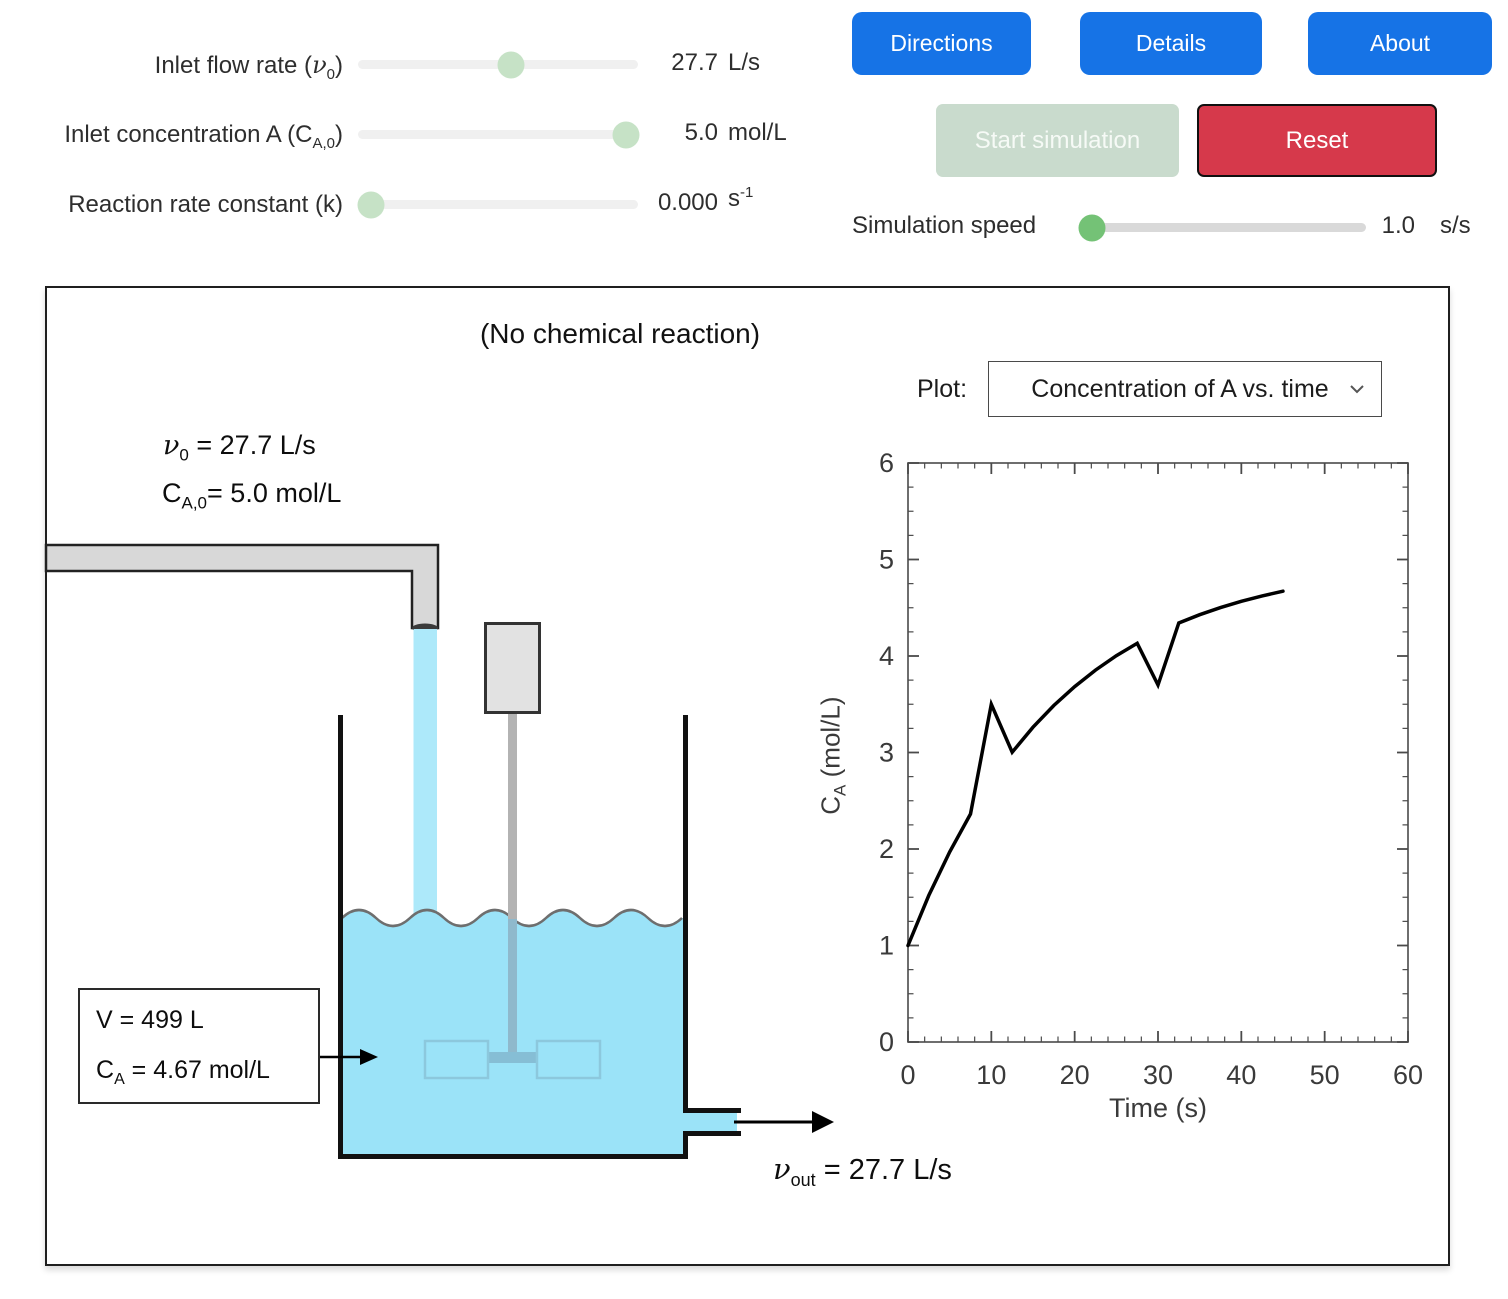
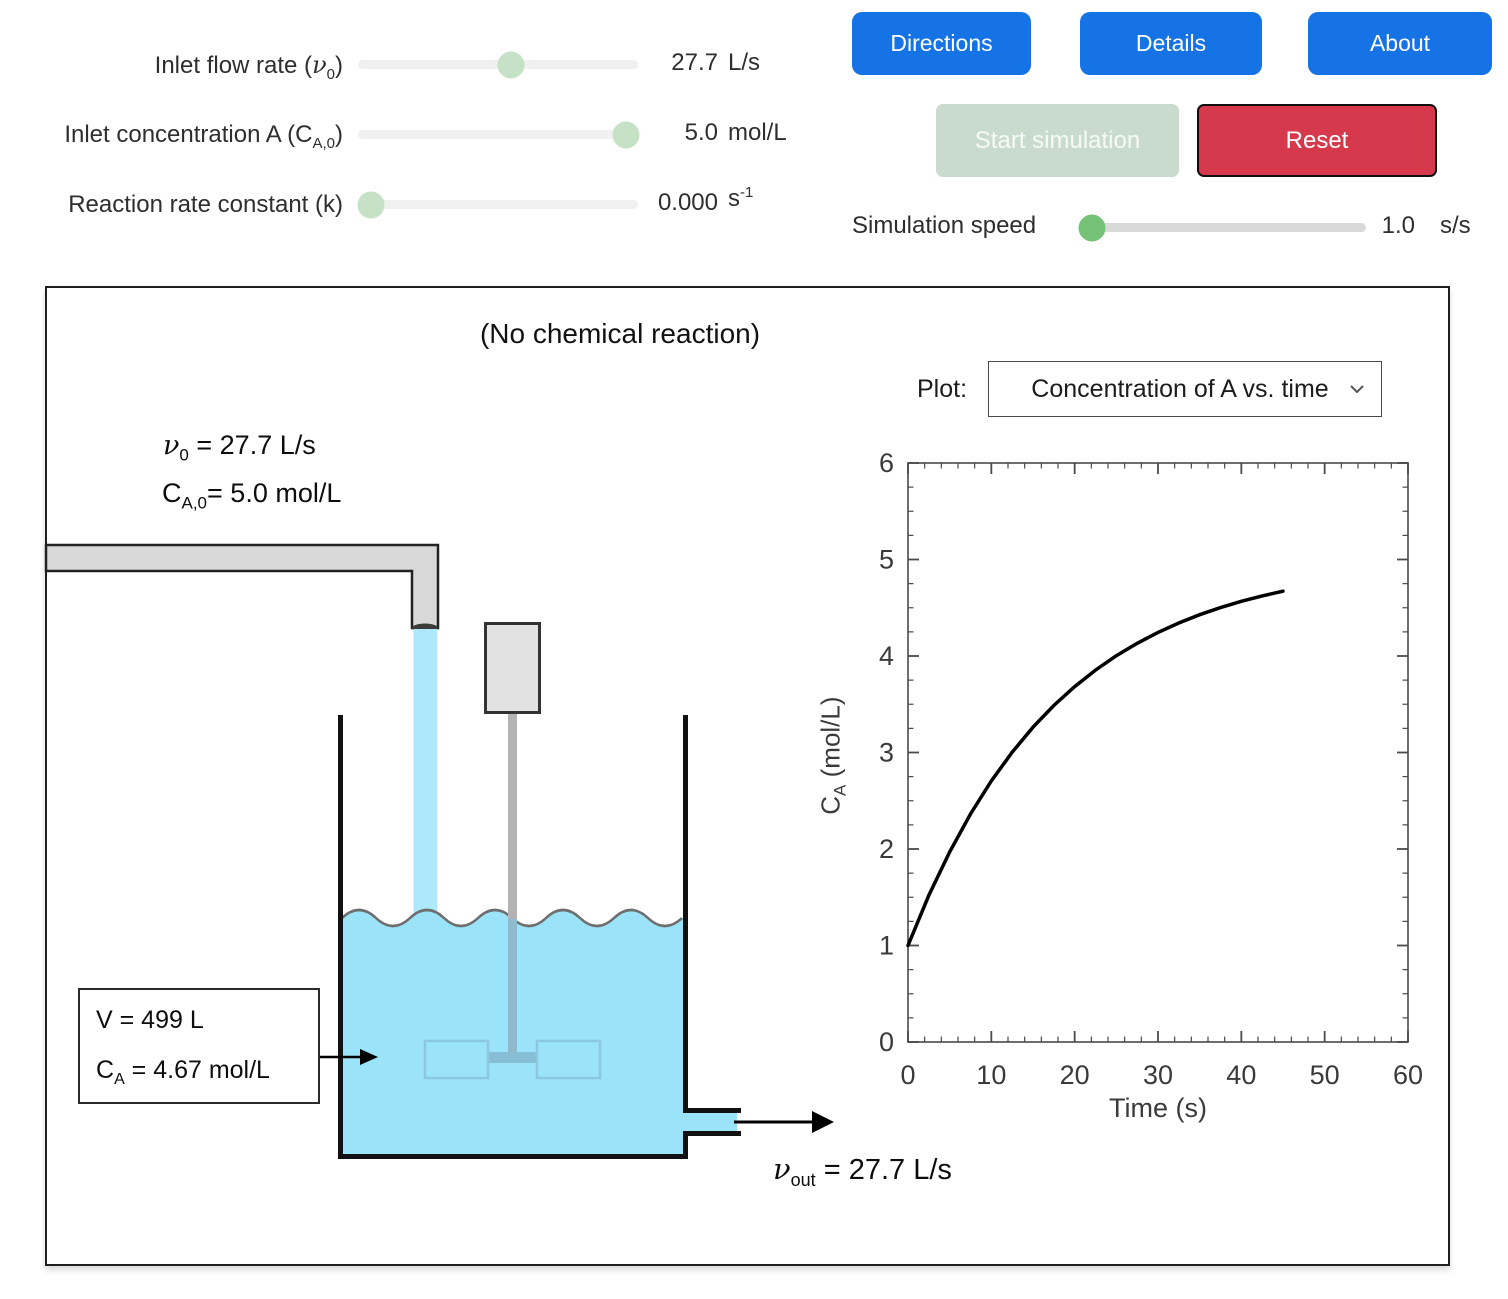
10: 3.5 -> 2.7
30: 3.7 -> 4.2
